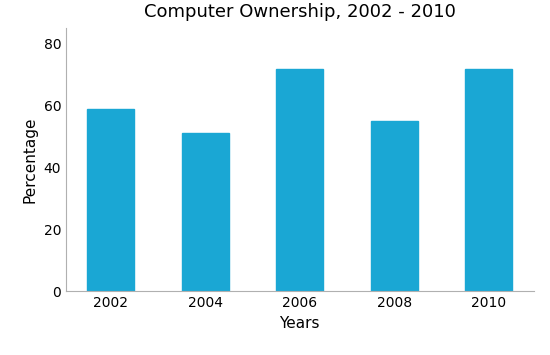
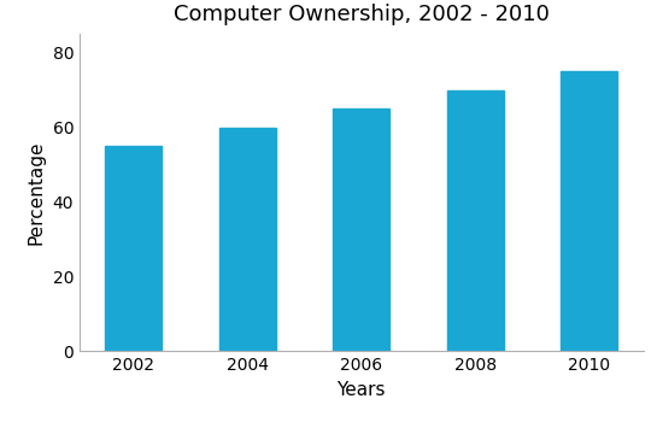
2002: 59 -> 55
2004: 51 -> 60
2006: 72 -> 65
2008: 55 -> 70
2010: 72 -> 75
